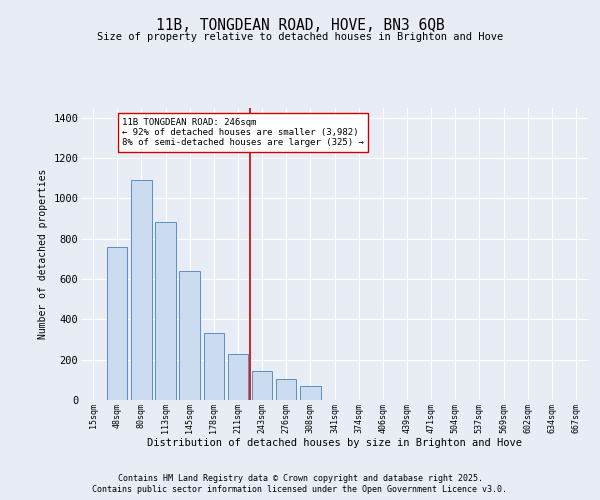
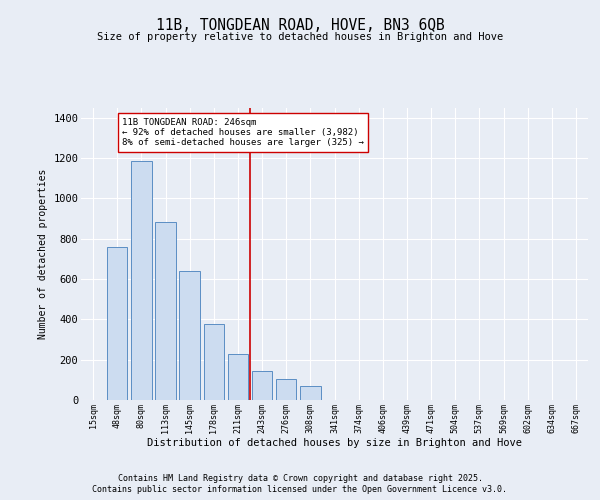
80sqm: 1090 -> 1185
178sqm: 330 -> 375
